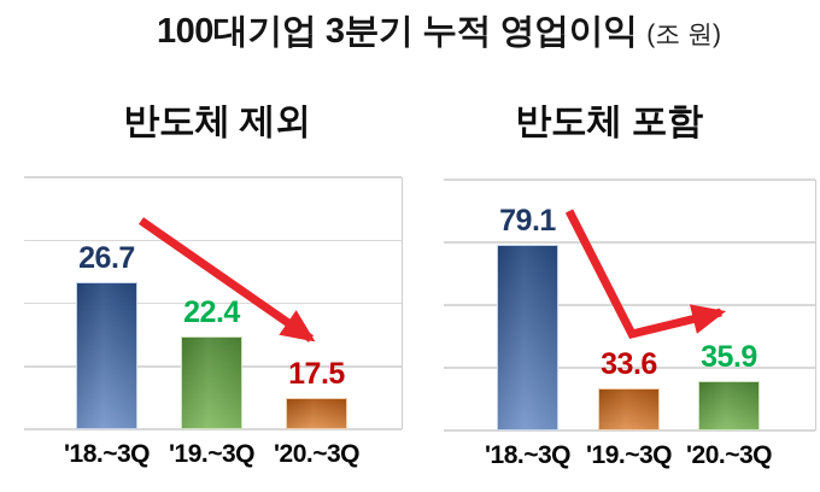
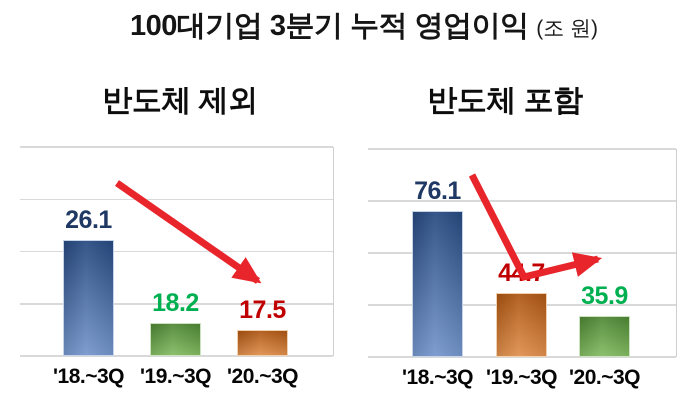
반도체 제외/'18.~3Q: 26.7 -> 26.1
반도체 제외/'19.~3Q: 22.4 -> 18.2
반도체 포함/'18.~3Q: 79.1 -> 76.1
반도체 포함/'19.~3Q: 33.6 -> 44.7
